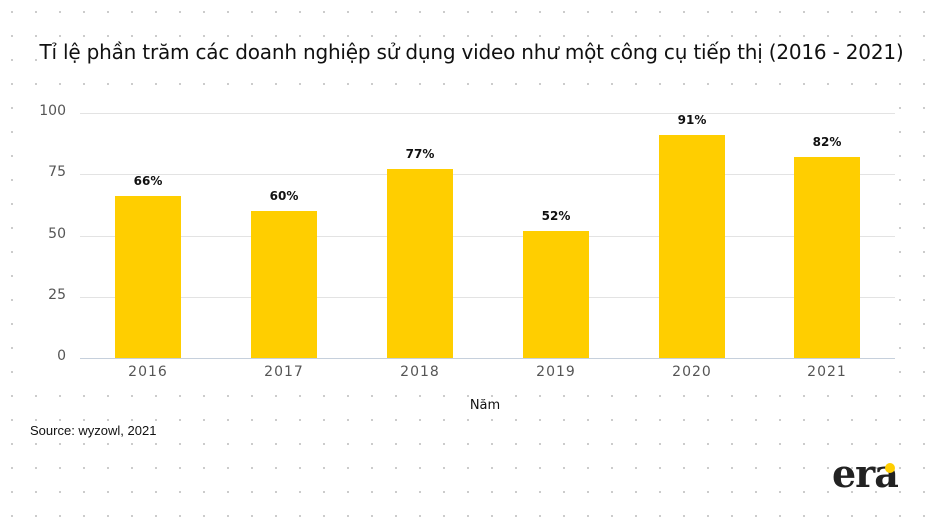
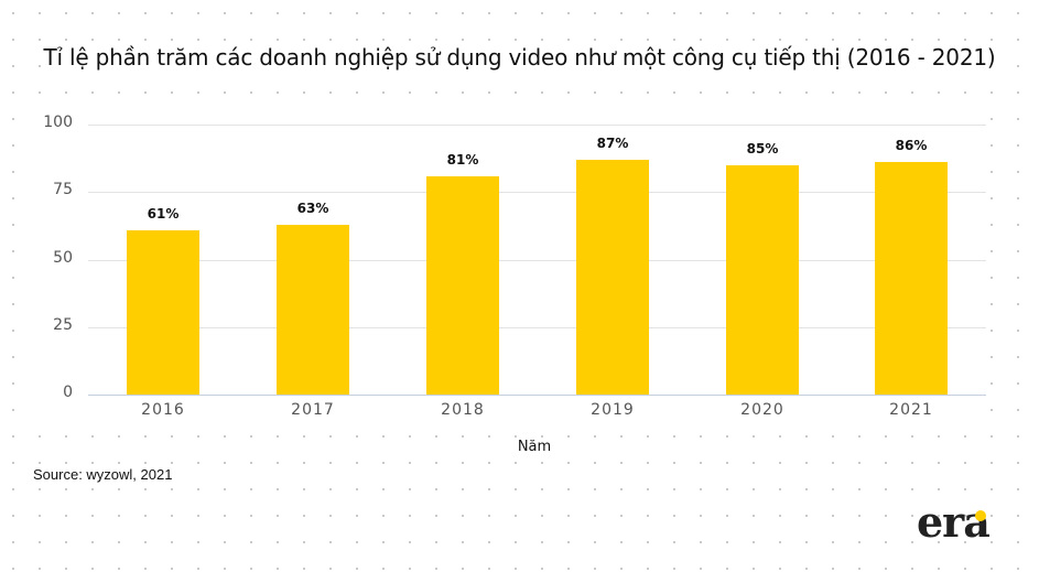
2016: 66% -> 61%
2017: 60% -> 63%
2018: 77% -> 81%
2019: 52% -> 87%
2020: 91% -> 85%
2021: 82% -> 86%
